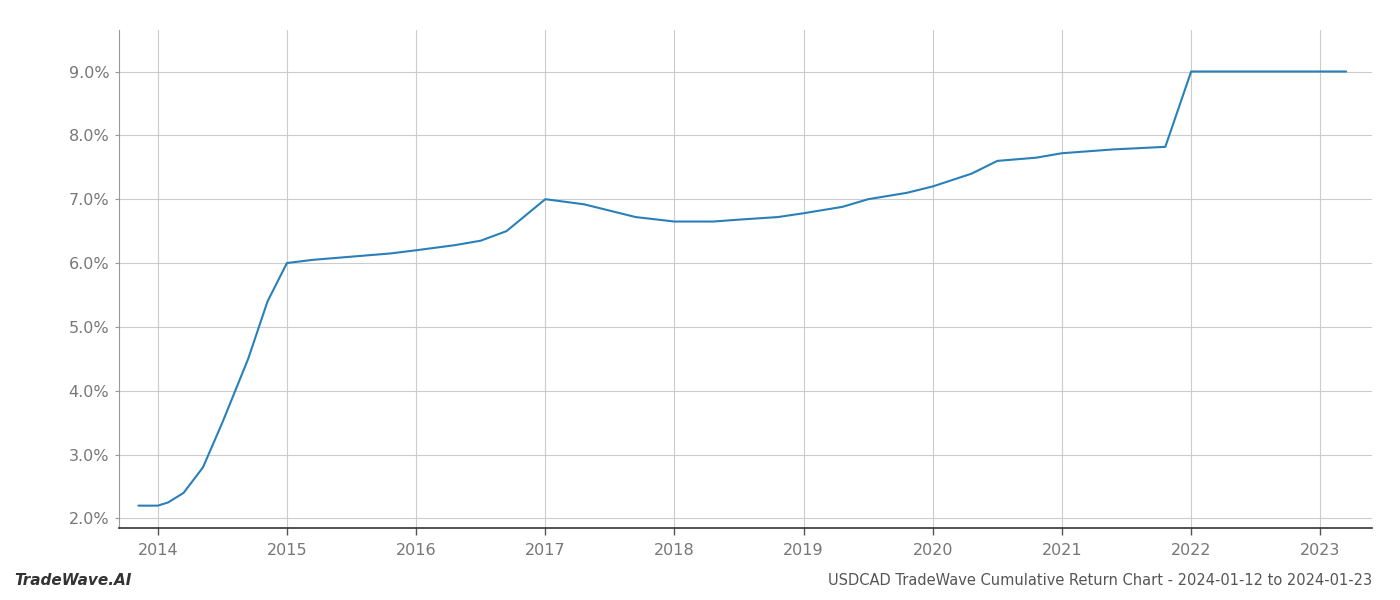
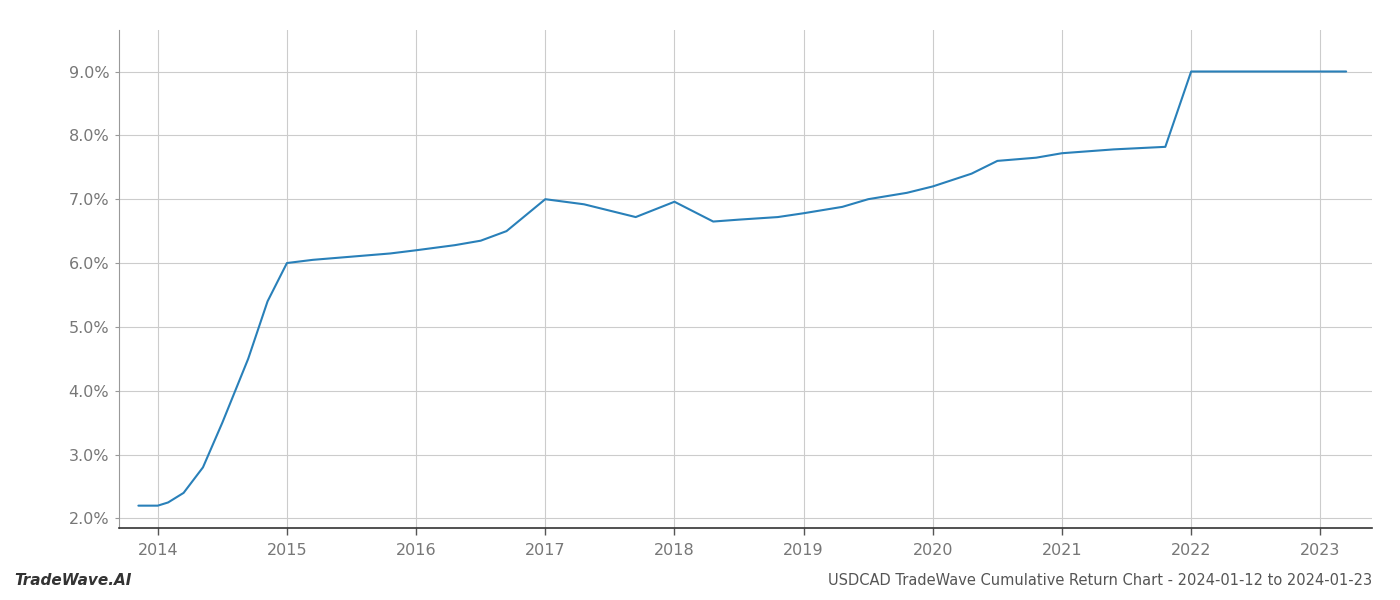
2018: 6.65% -> 6.96%
